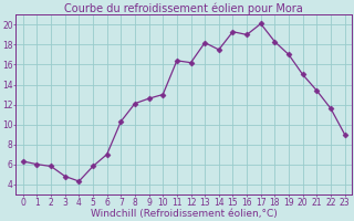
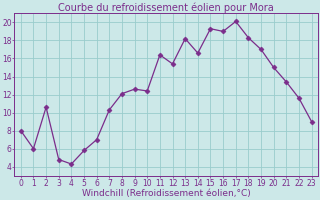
0: 6.3 -> 8.0
2: 5.8 -> 10.6
10: 13.0 -> 12.4
12: 16.2 -> 15.4
14: 17.5 -> 16.6
